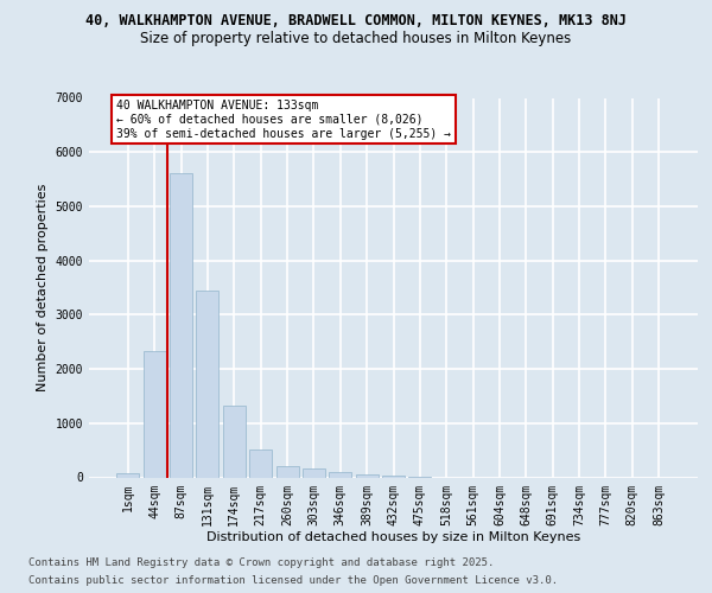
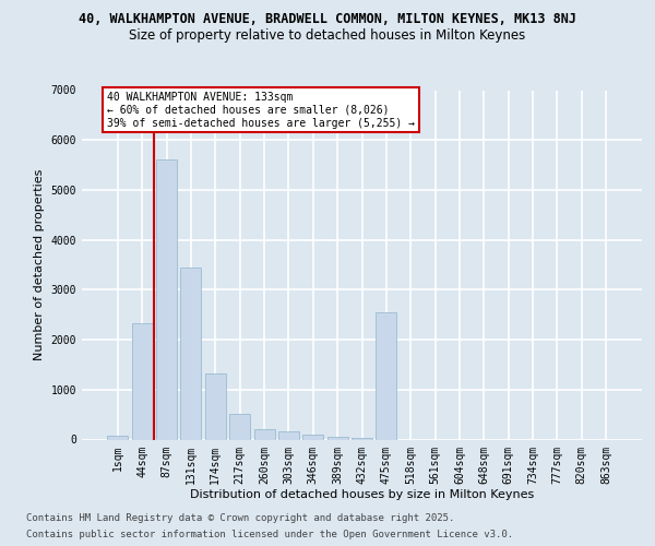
475sqm: 10 -> 2550
